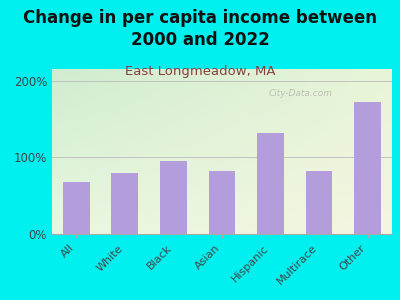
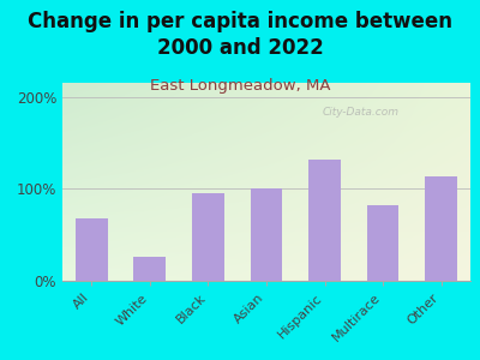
White: 80% -> 26%
Asian: 82% -> 100%
Other: 172% -> 114%
